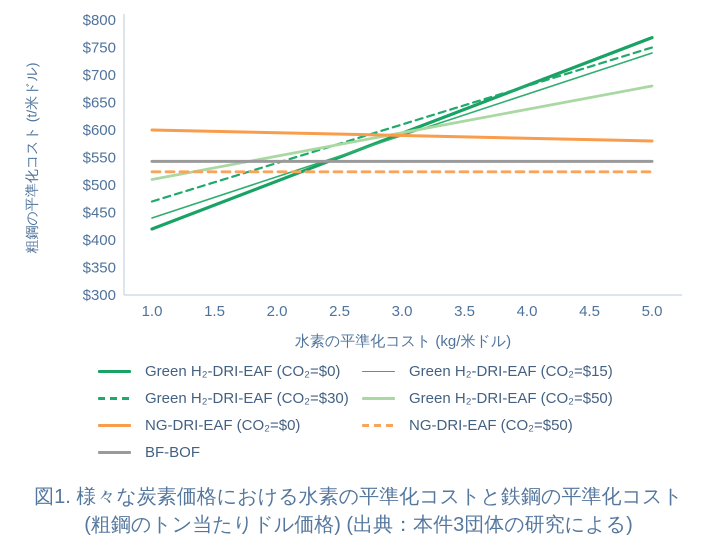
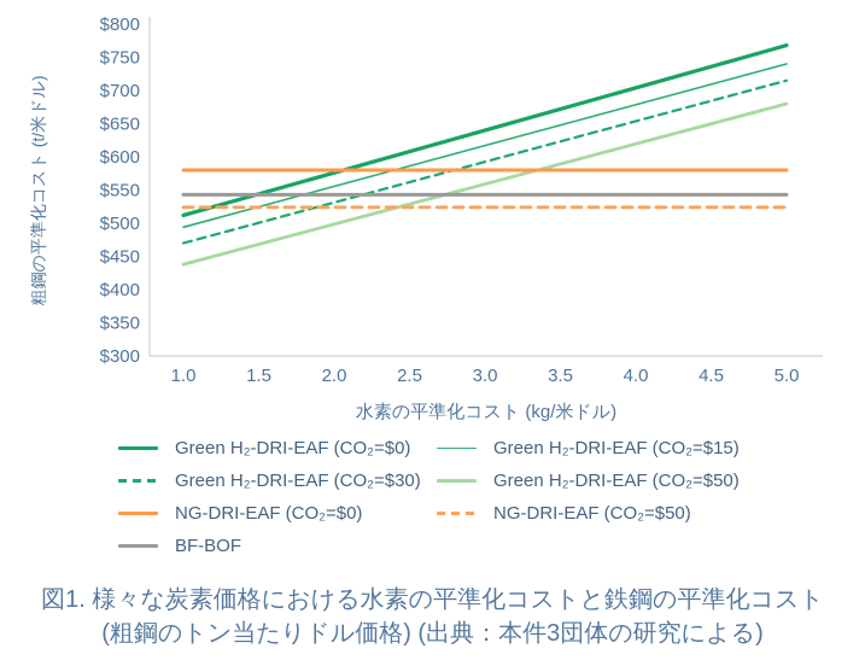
Green H₂-DRI-EAF (CO₂=$0)/1.0: $420 -> $510
Green H₂-DRI-EAF (CO₂=$15)/1.0: $440 -> $490
Green H₂-DRI-EAF (CO₂=$50)/1.0: $510 -> $440
NG-DRI-EAF (CO₂=$0)/1.0: $600 -> $580
Green H₂-DRI-EAF (CO₂=$30)/5.0: $750 -> $720
